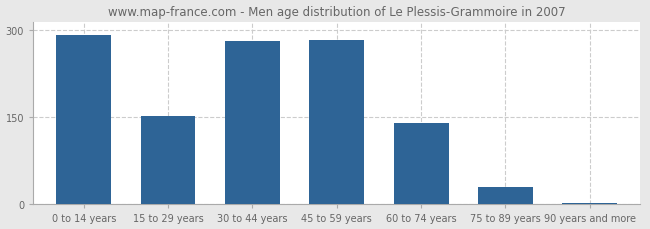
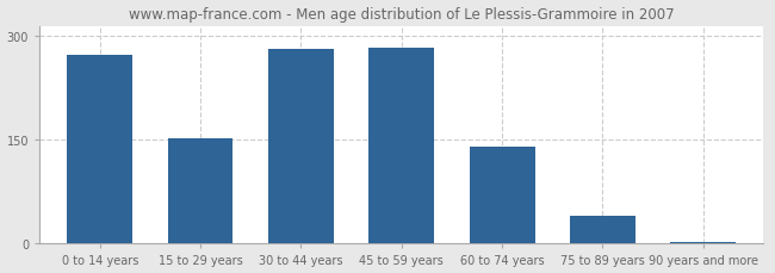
0 to 14 years: 292 -> 272
75 to 89 years: 30 -> 40
